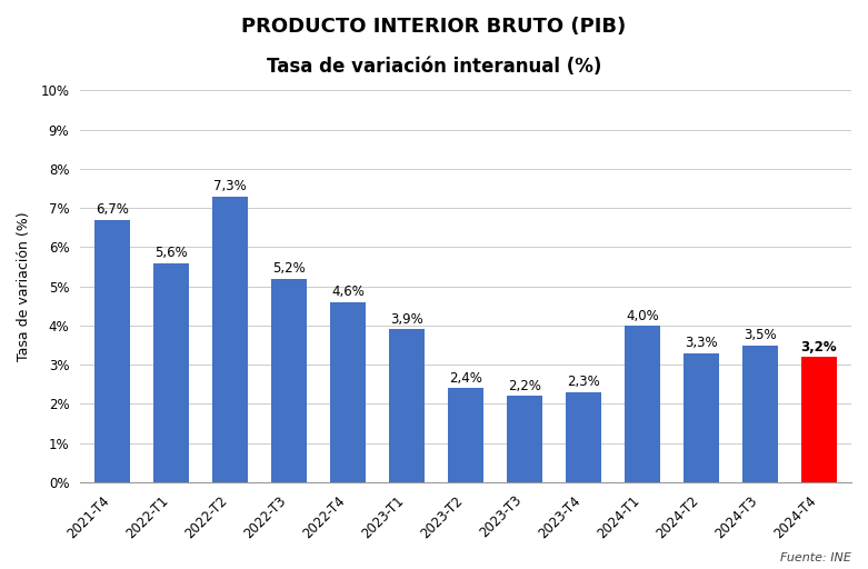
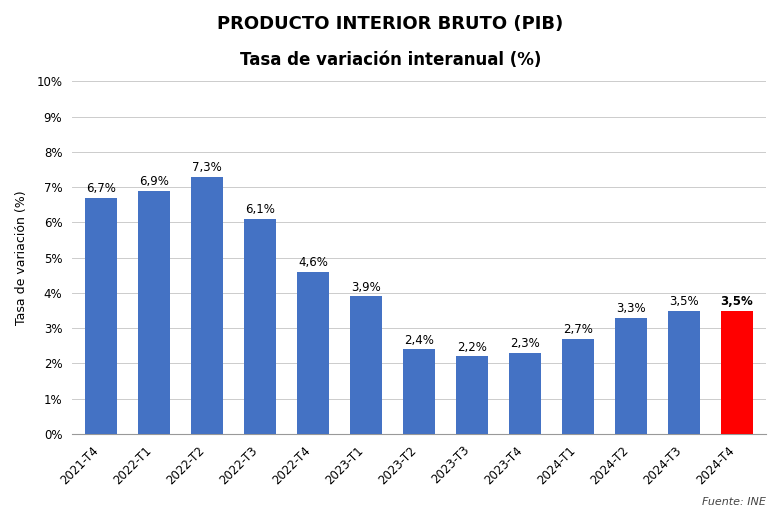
2022-T1: 5,6% -> 6,9%
2022-T3: 5,2% -> 6,1%
2024-T1: 4,0% -> 2,7%
2024-T4: 3,2% -> 3,5%
